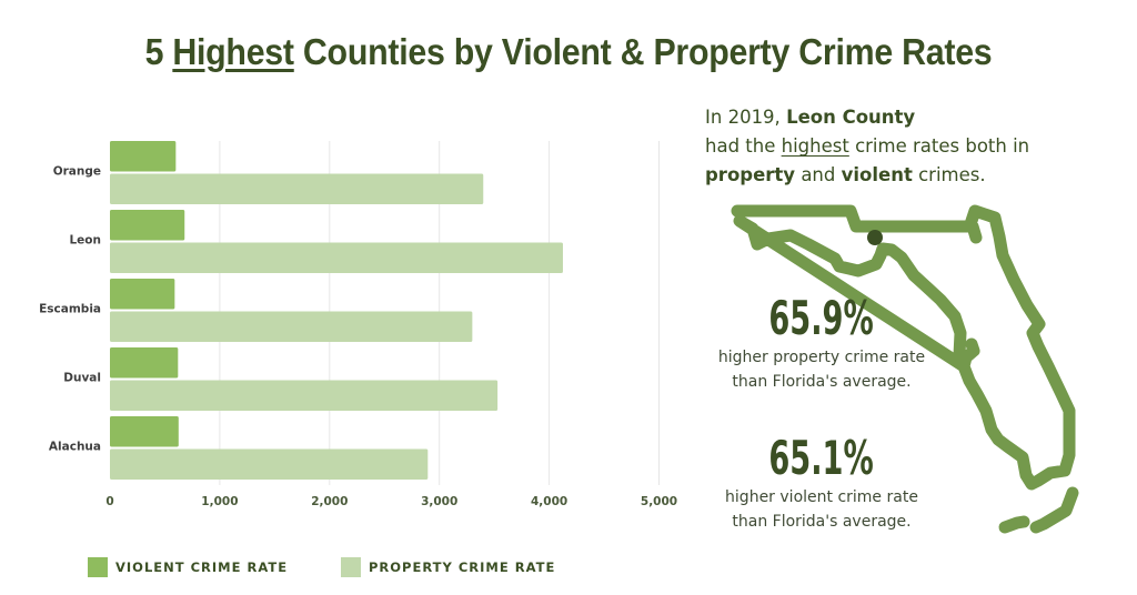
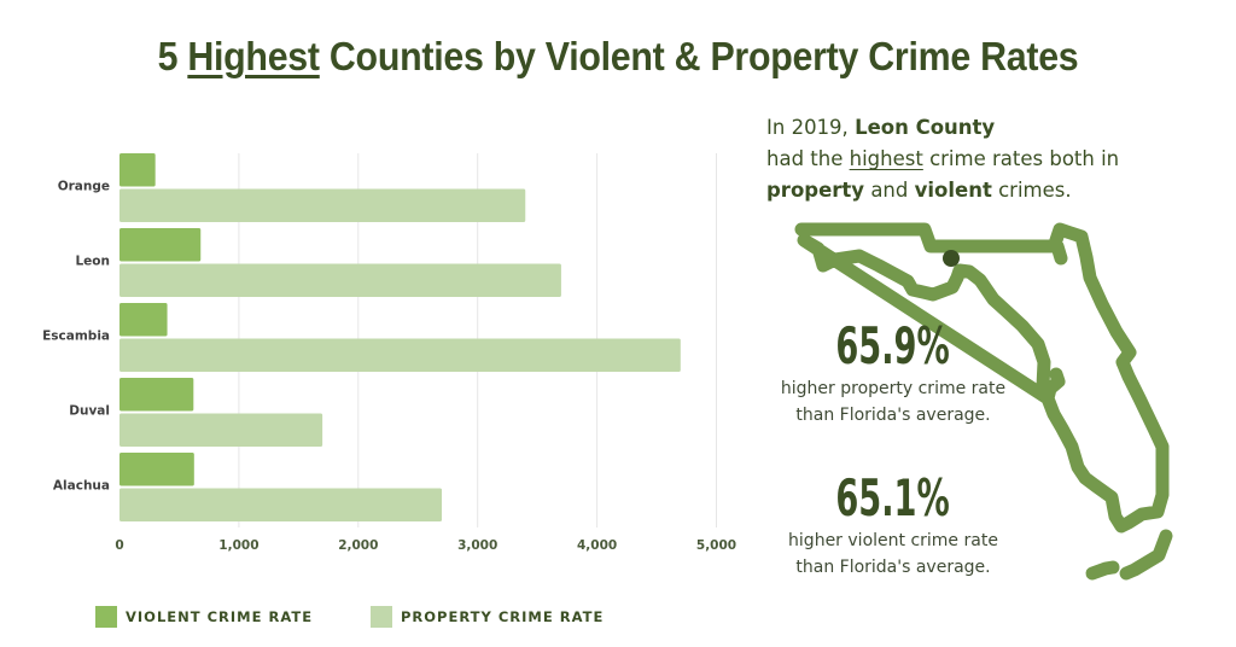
VIOLENT CRIME RATE/Orange: 600 -> 300
PROPERTY CRIME RATE/Leon: 4100 -> 3700
VIOLENT CRIME RATE/Escambia: 600 -> 400
PROPERTY CRIME RATE/Escambia: 3300 -> 4700
PROPERTY CRIME RATE/Duval: 3500 -> 1700
PROPERTY CRIME RATE/Alachua: 2900 -> 2700
